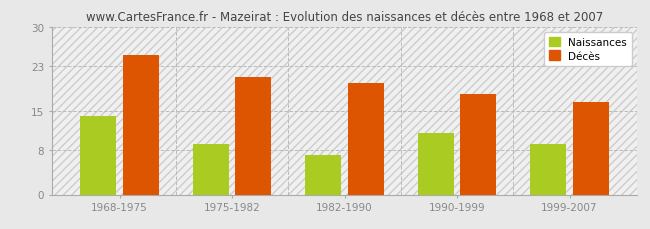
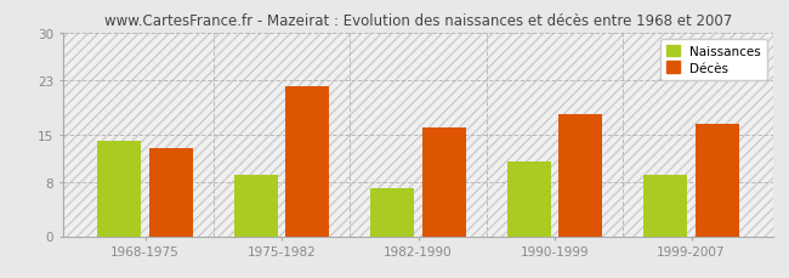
Décès/1968-1975: 25.0 -> 13.0
Décès/1975-1982: 21.0 -> 22.0
Décès/1982-1990: 20.0 -> 16.0
